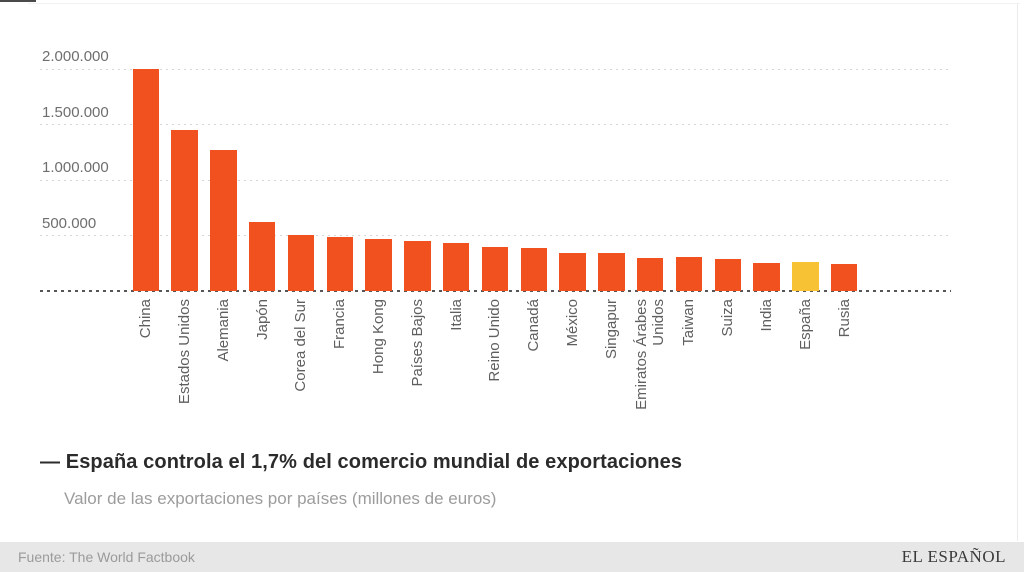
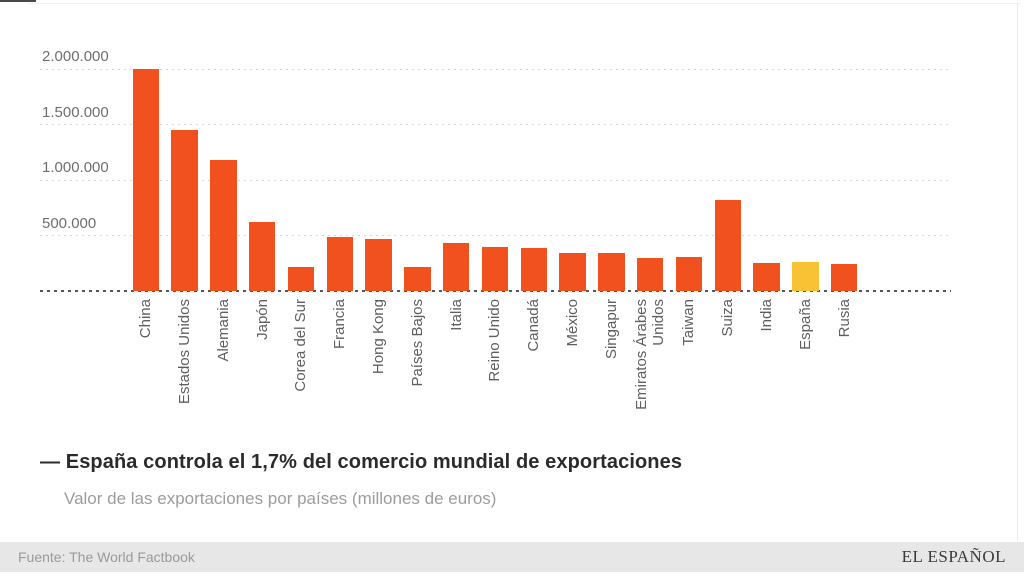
Alemania: 1270000 -> 1180000
Corea del Sur: 500000 -> 220000
Países Bajos: 450000 -> 220000
Suiza: 290000 -> 820000
